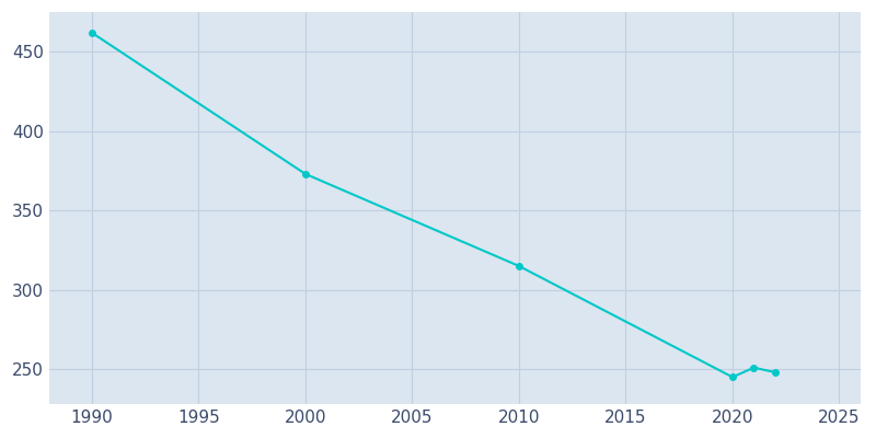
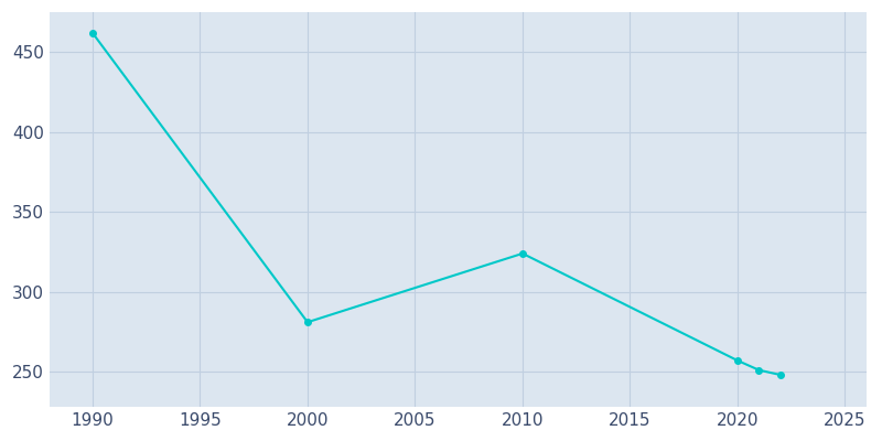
2000: 373 -> 281
2010: 315 -> 324
2020: 245 -> 257
